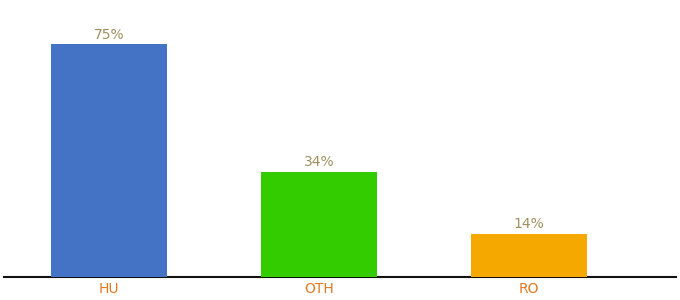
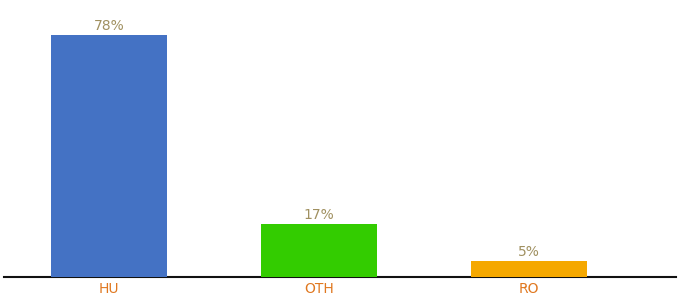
HU: 75% -> 78%
OTH: 34% -> 17%
RO: 14% -> 5%
